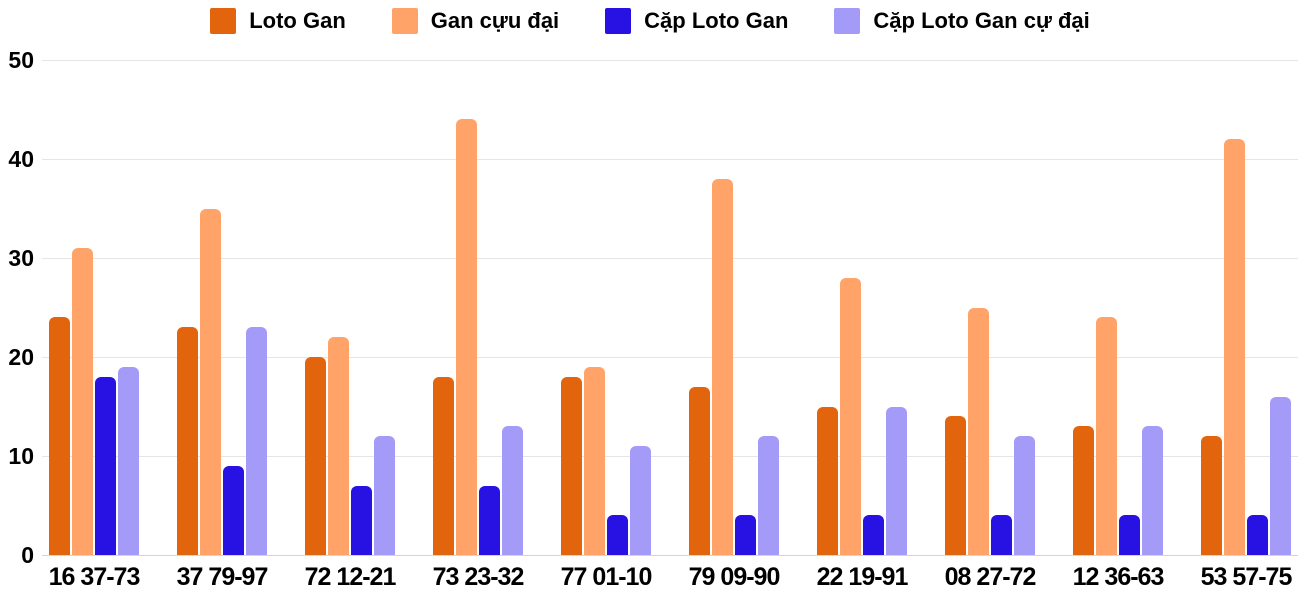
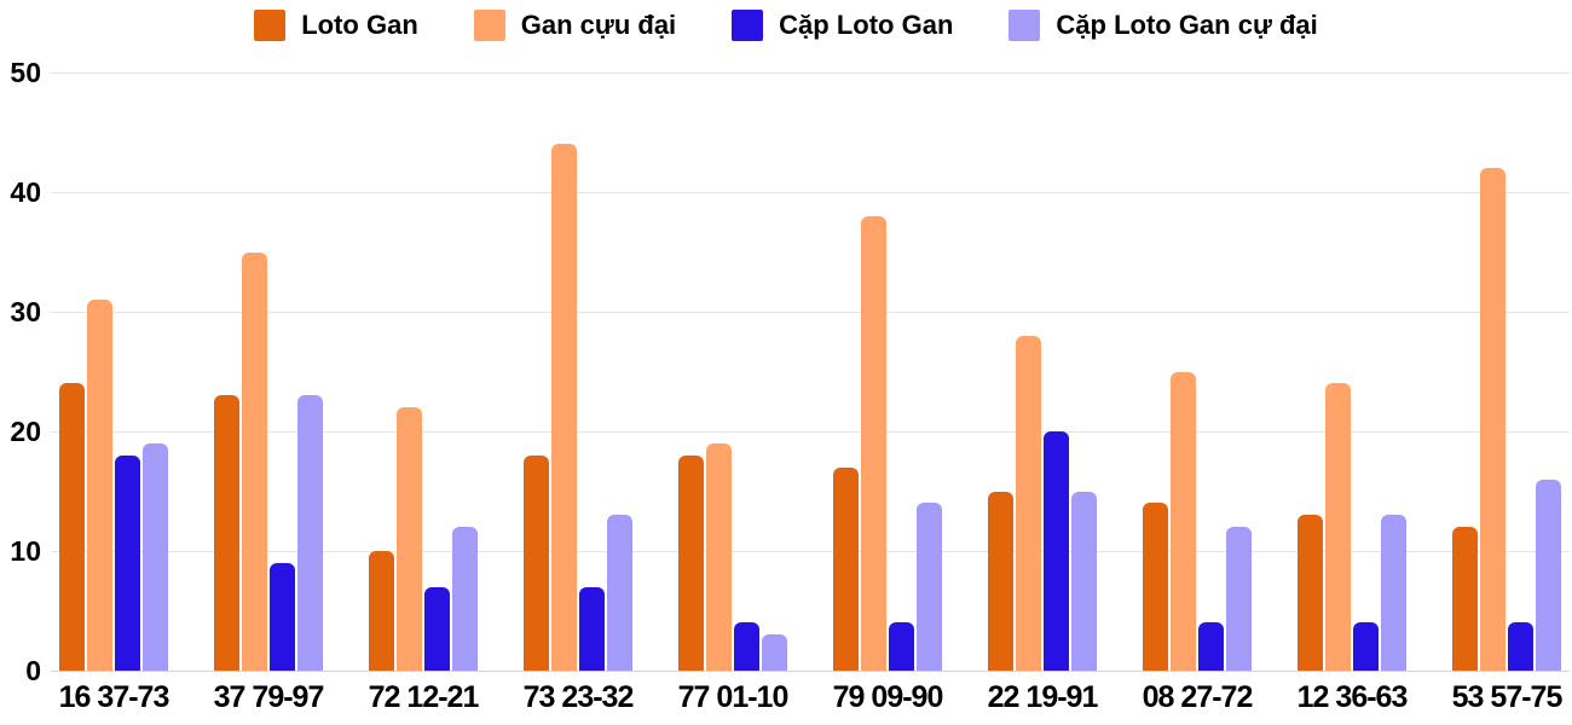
Loto Gan/72 12-21: 20 -> 10
Cặp Loto Gan cự đại/77 01-10: 11 -> 3
Cặp Loto Gan cự đại/79 09-90: 12 -> 14
Cặp Loto Gan/22 19-91: 4 -> 20
